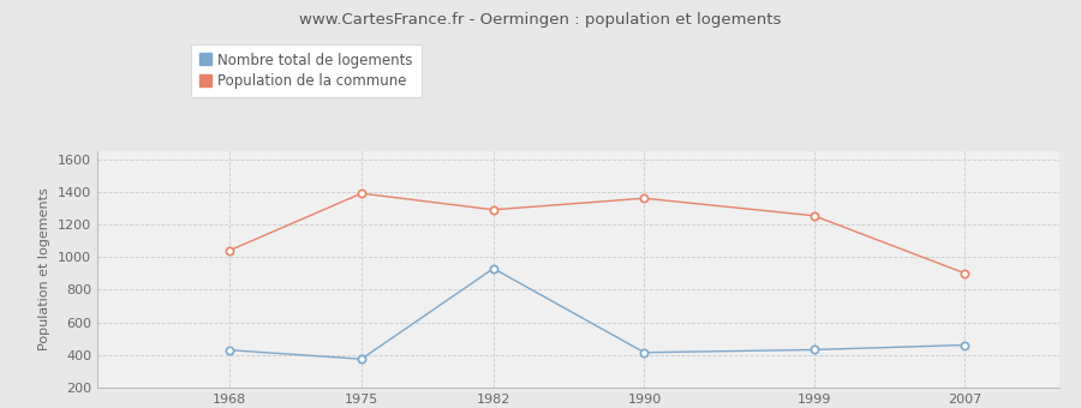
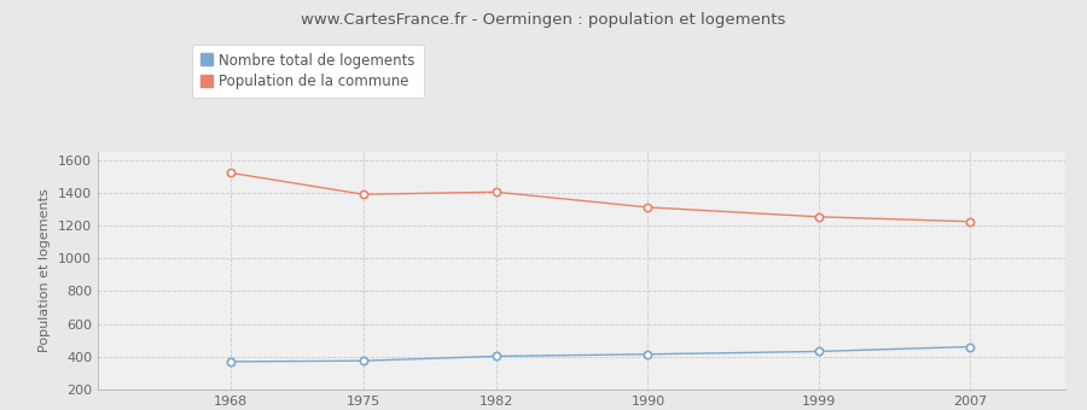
Nombre total de logements/1968: 430 -> 370
Population de la commune/1968: 1040 -> 1520
Nombre total de logements/1982: 930 -> 400
Population de la commune/1982: 1290 -> 1400
Population de la commune/1990: 1360 -> 1310
Population de la commune/2007: 900 -> 1220
